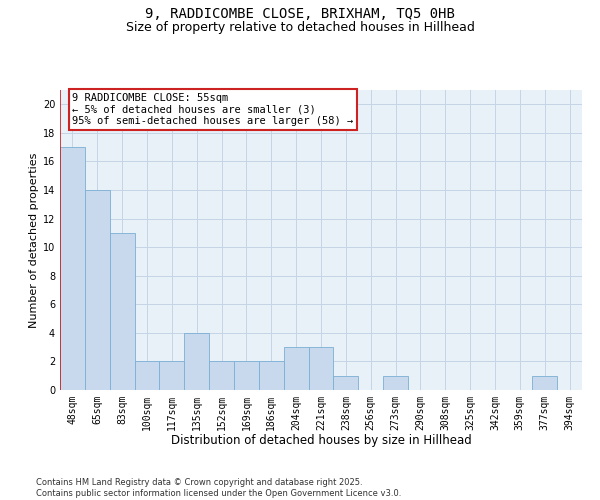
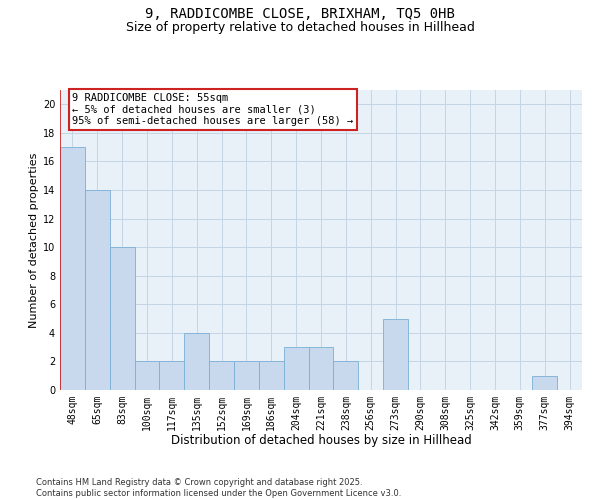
83sqm: 11 -> 10
238sqm: 1 -> 2
273sqm: 1 -> 5
